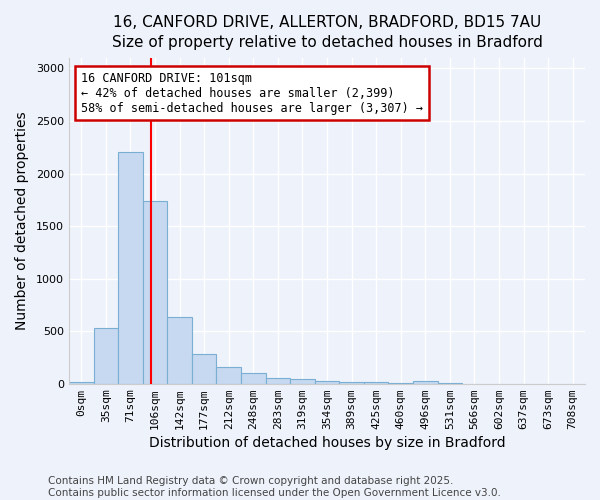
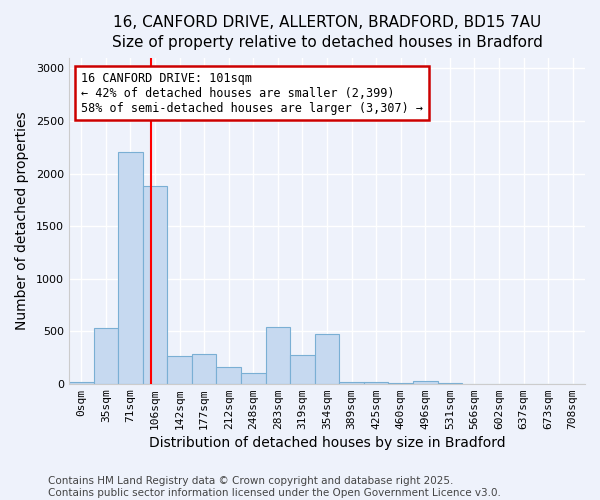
106sqm: 1740 -> 1880
142sqm: 630 -> 260
283sqm: 60 -> 540
319sqm: 40 -> 270
354sqm: 30 -> 470
